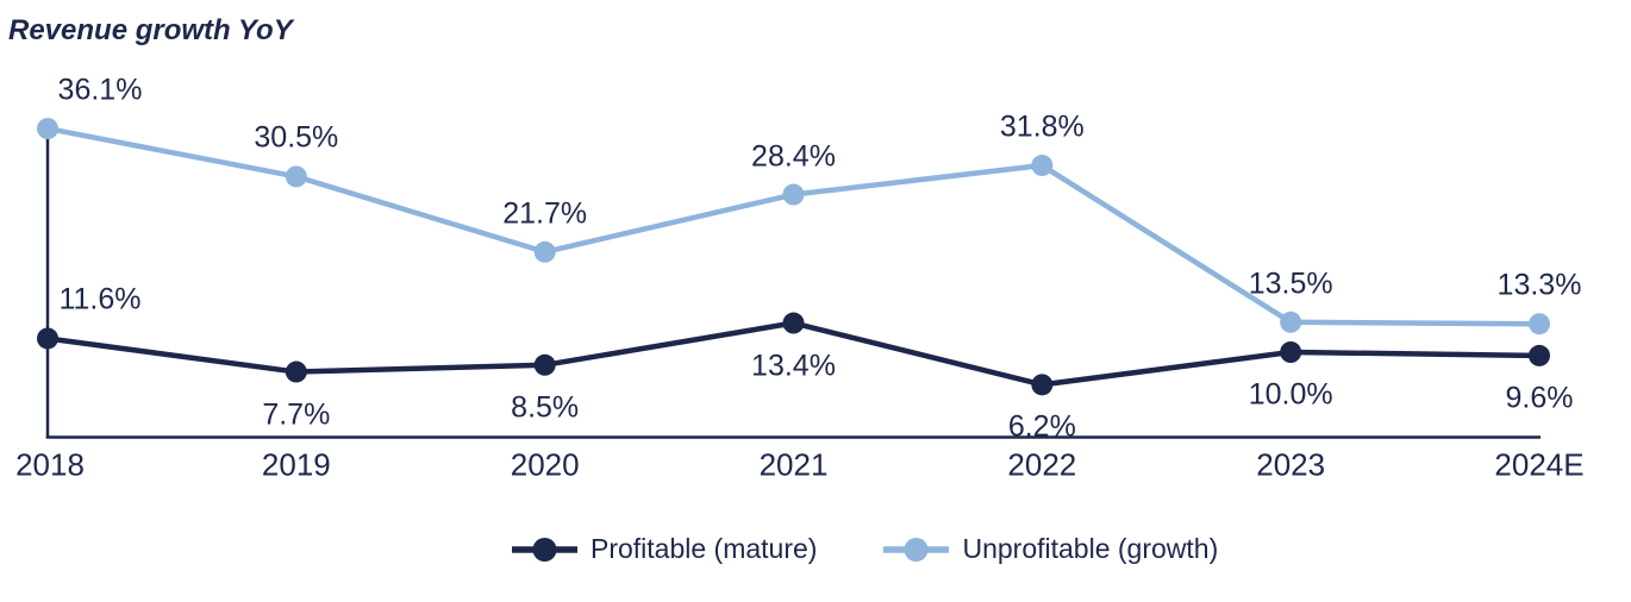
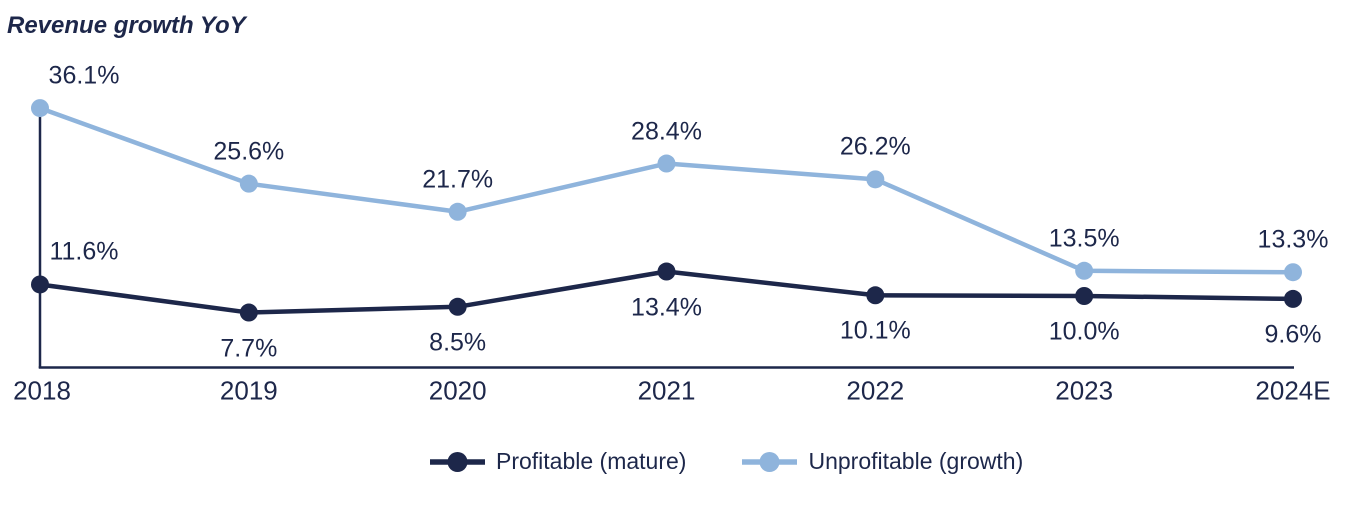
Unprofitable (growth)/2019: 30.5% -> 25.6%
Profitable (mature)/2022: 6.2% -> 10.1%
Unprofitable (growth)/2022: 31.8% -> 26.2%
